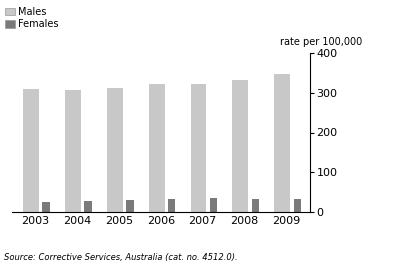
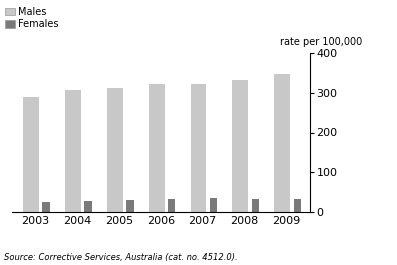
Males/2003: 310 -> 290
